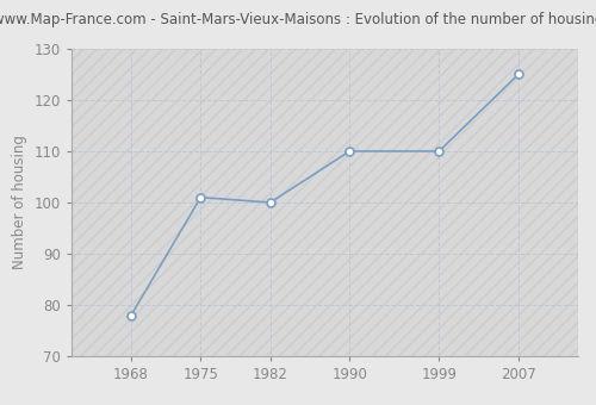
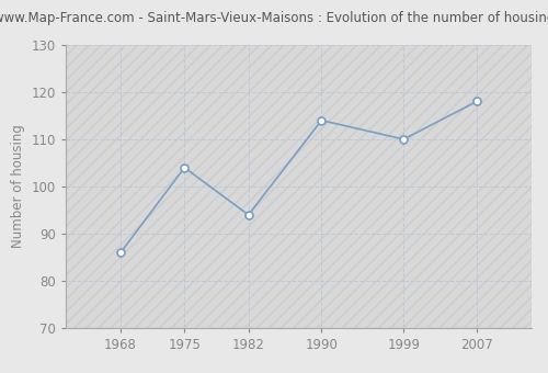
1968: 78 -> 86
1975: 101 -> 104
1982: 100 -> 94
1990: 110 -> 114
2007: 125 -> 118
